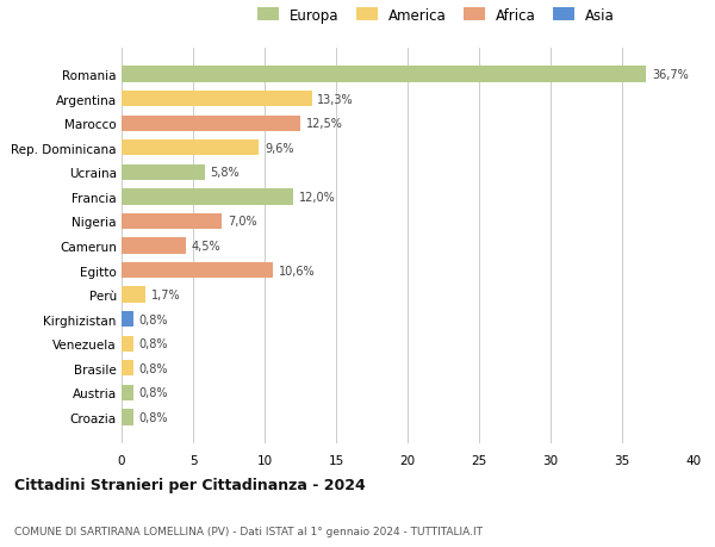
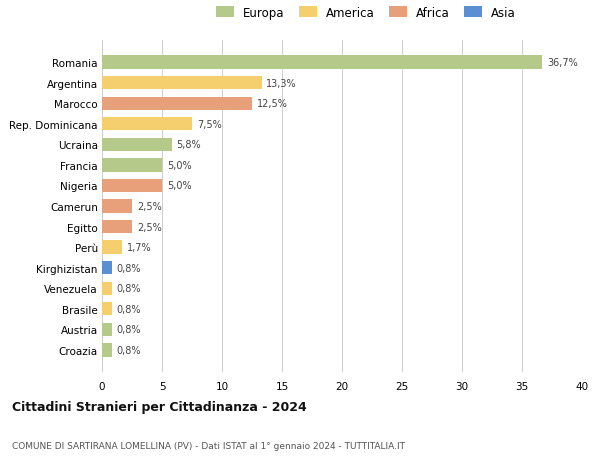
Rep. Dominicana: 9,6% -> 7,5%
Francia: 12,0% -> 5,0%
Nigeria: 7,0% -> 5,0%
Camerun: 4,5% -> 2,5%
Egitto: 10,6% -> 2,5%
